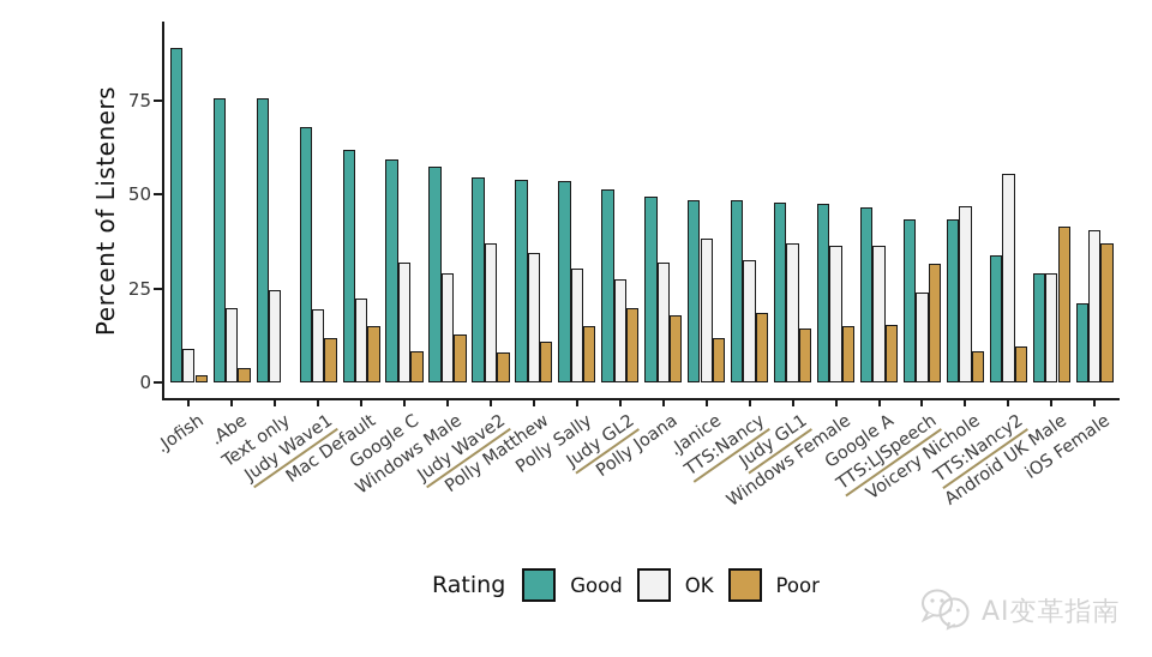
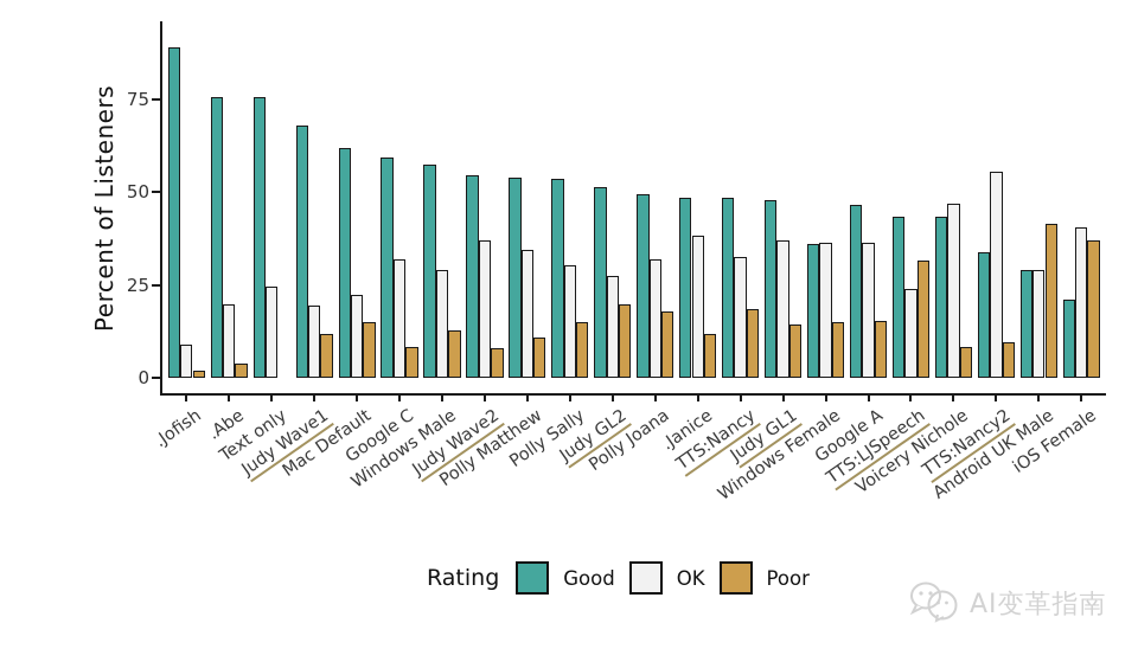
Good/Windows Female: 48 -> 36
